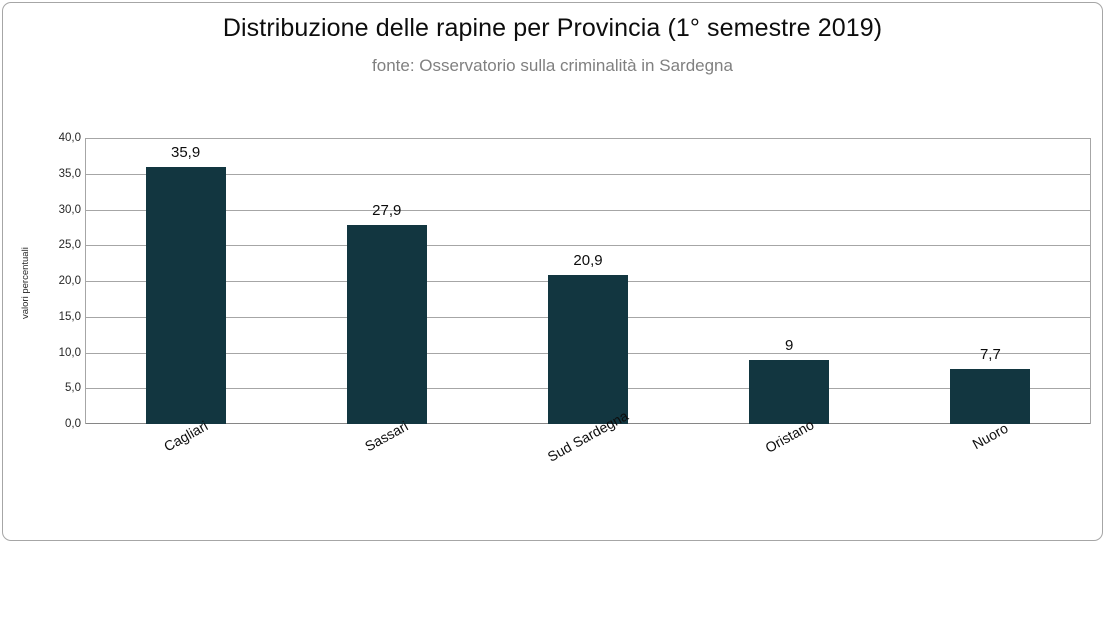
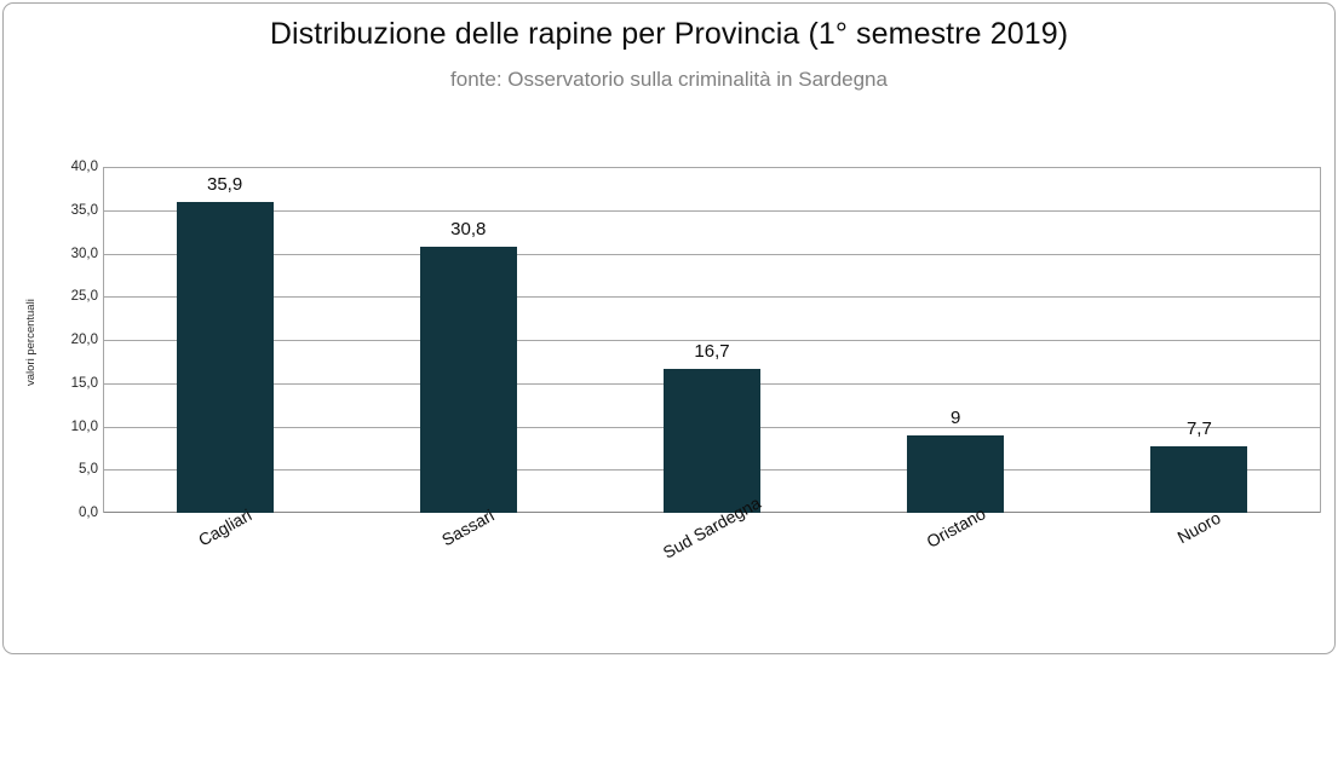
Sassari: 27,9 -> 30,8
Sud Sardegna: 20,9 -> 16,7
